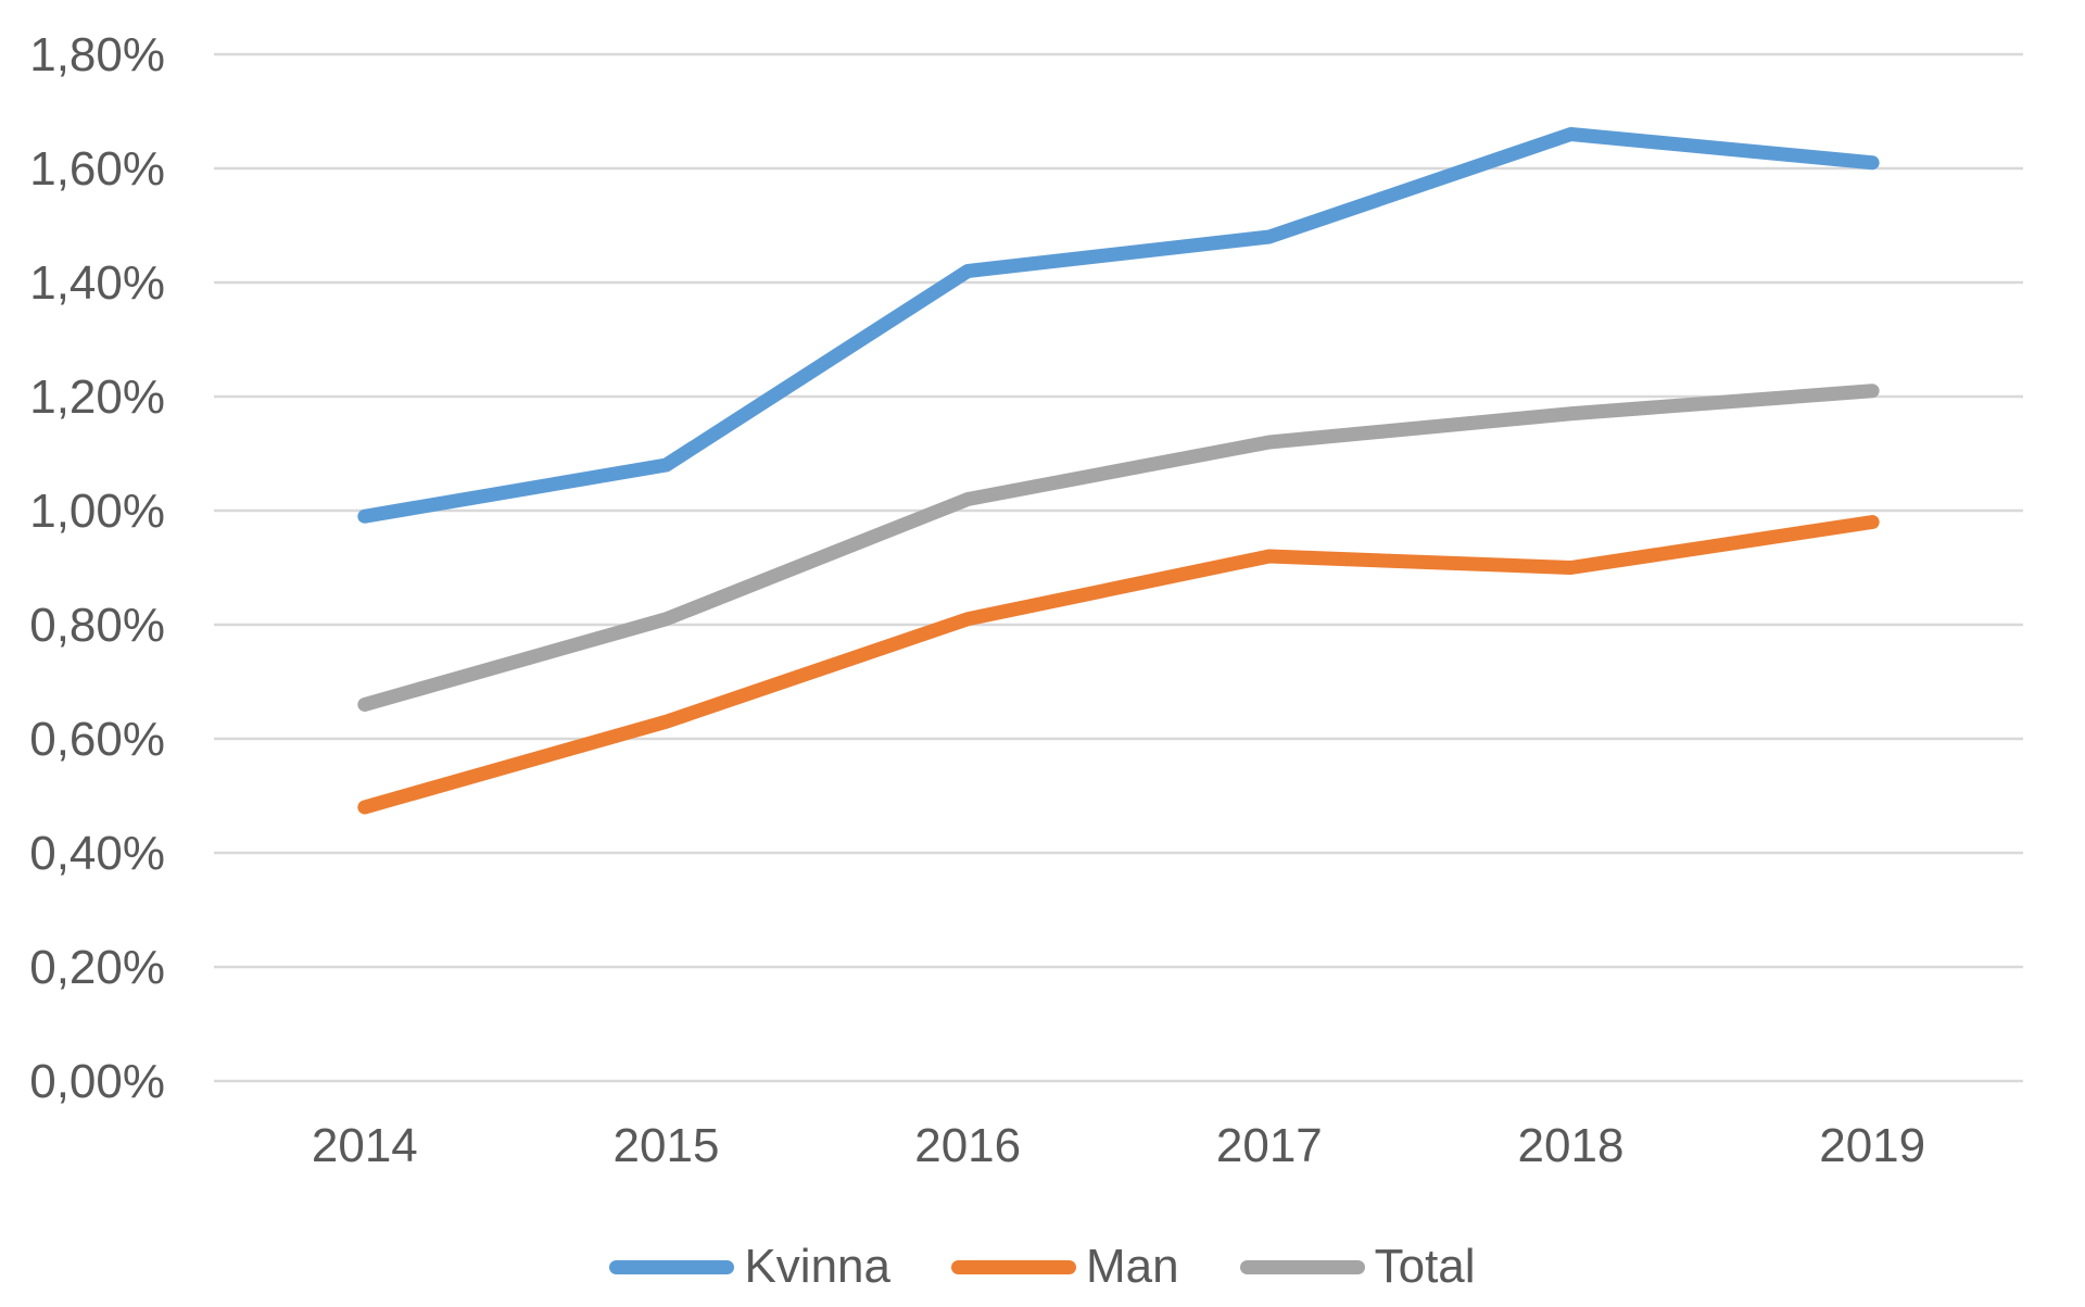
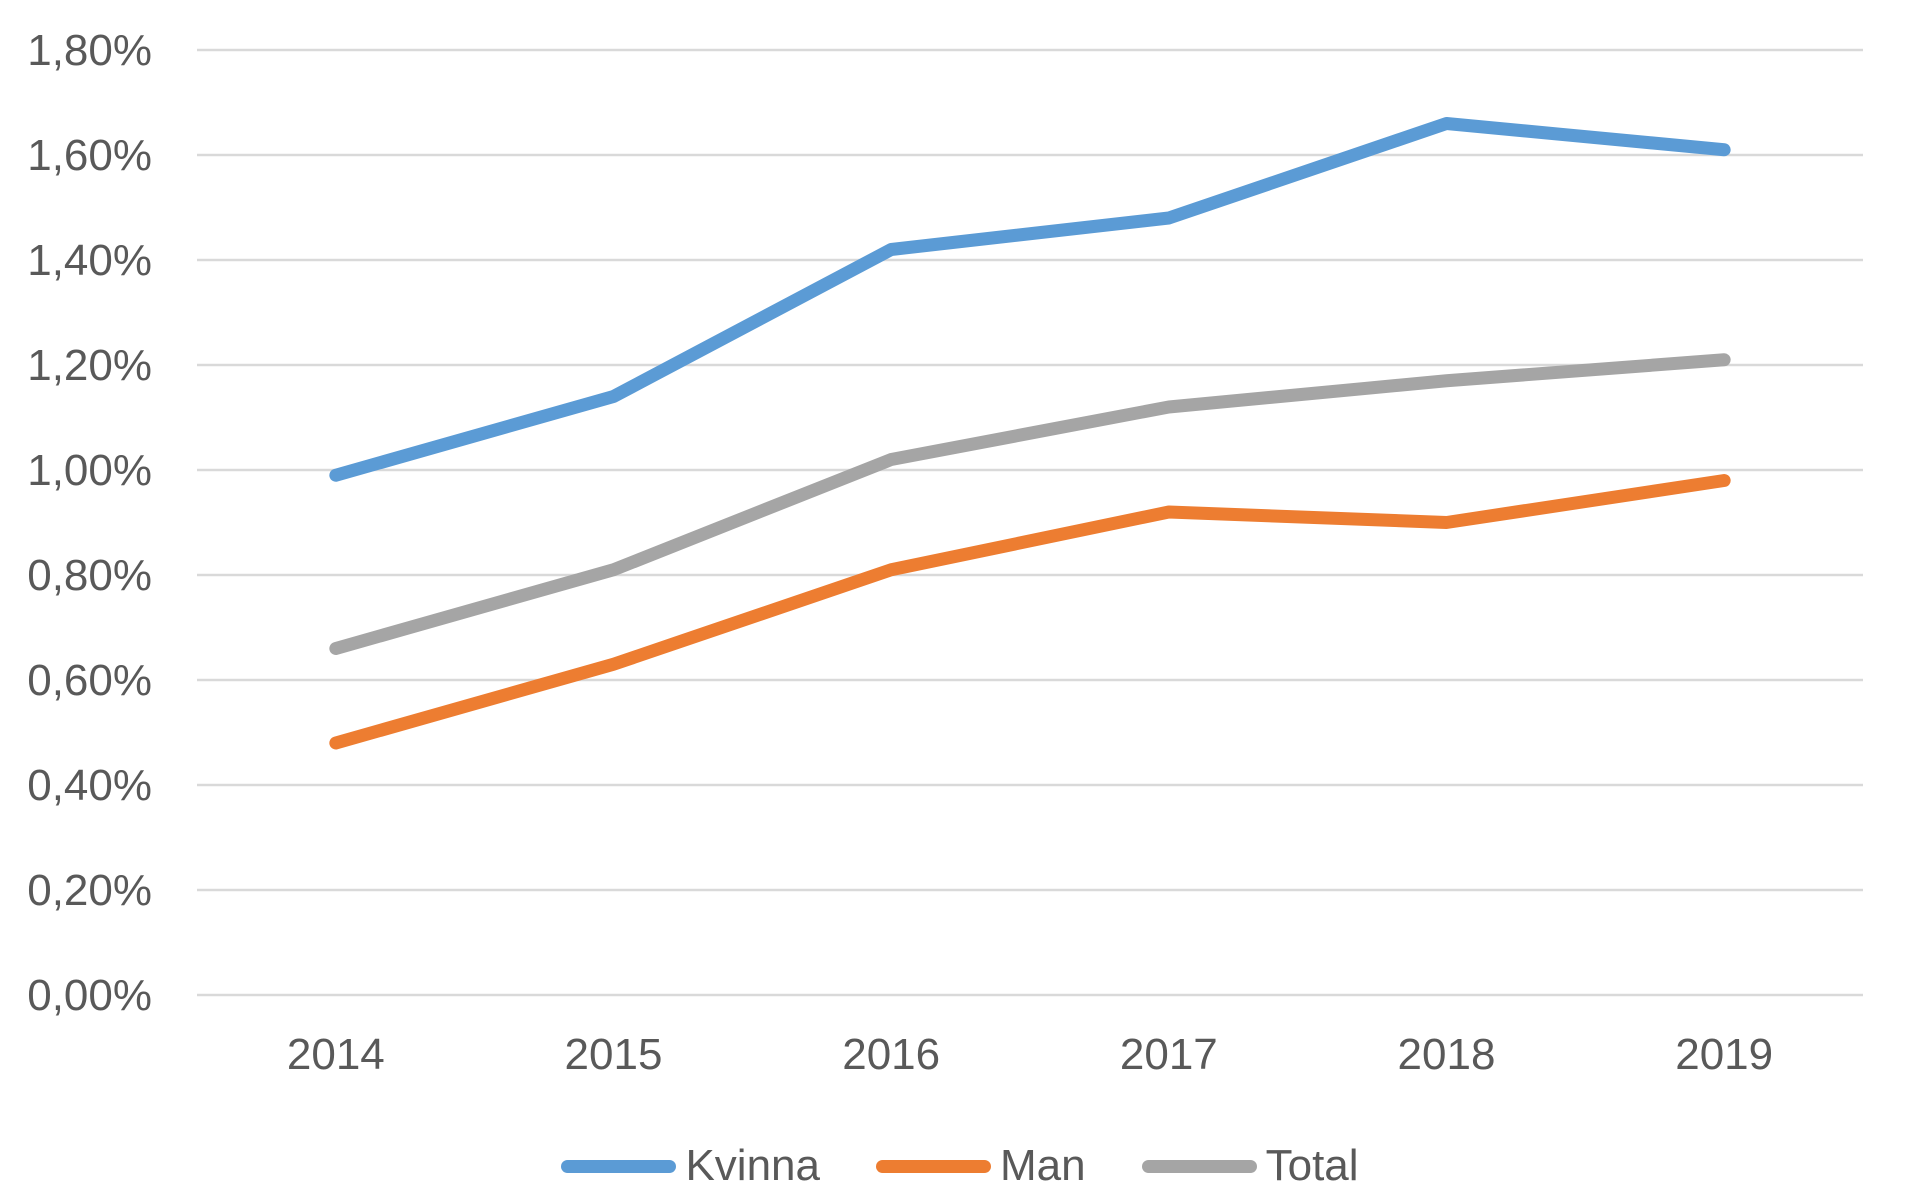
Kvinna/2015: 1,08% -> 1,14%
